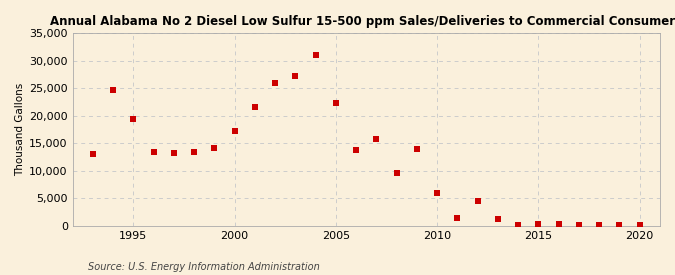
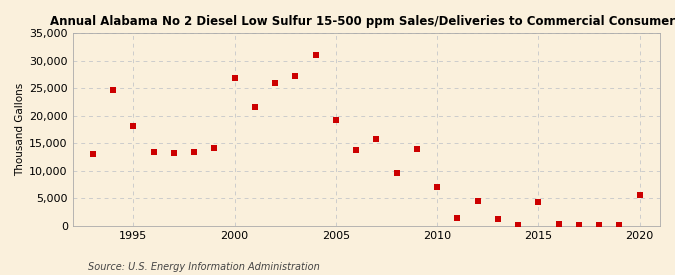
1995: 19,500 -> 18,200
2000: 17,200 -> 26,800
2005: 22,400 -> 19,200
2010: 5,900 -> 7,000
2015: 400 -> 4,400
2020: 100 -> 5,600
